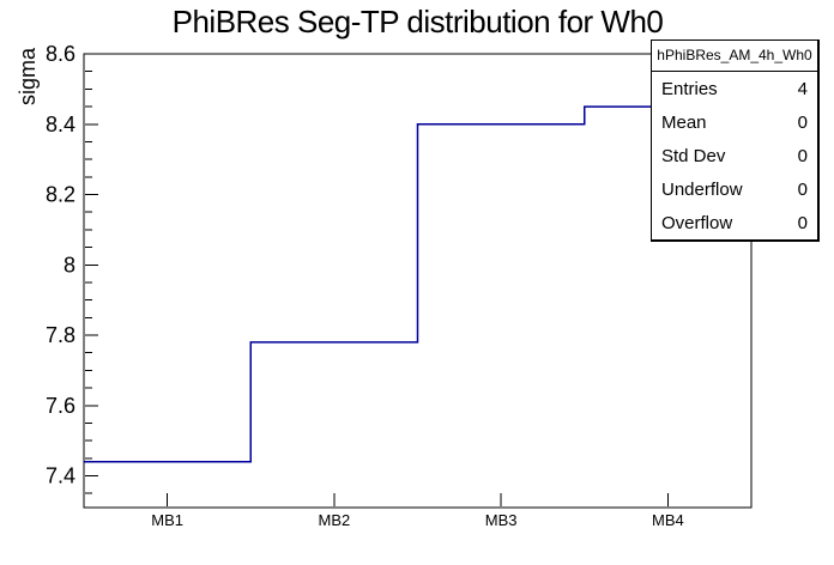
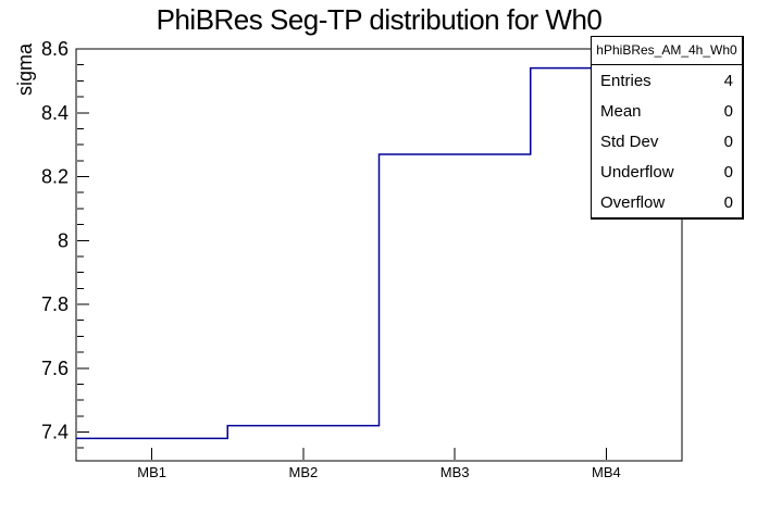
MB1: 7.44 -> 7.38
MB2: 7.78 -> 7.42
MB3: 8.40 -> 8.27
MB4: 8.45 -> 8.54
